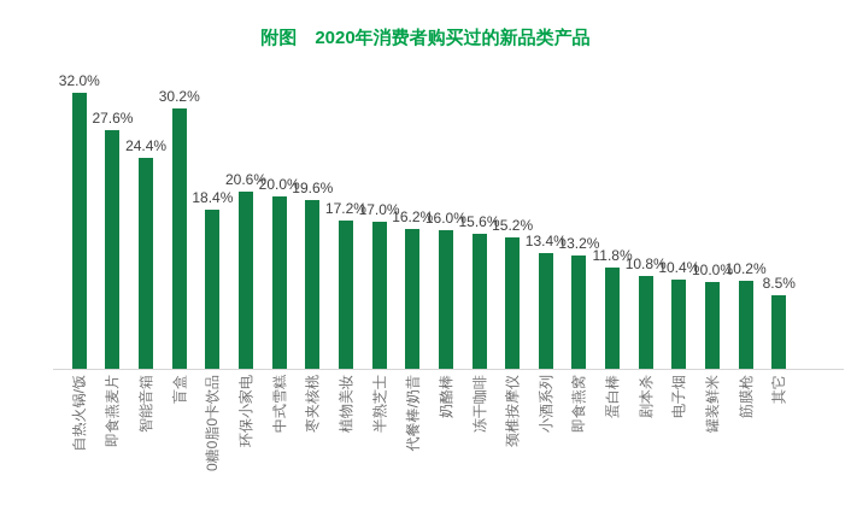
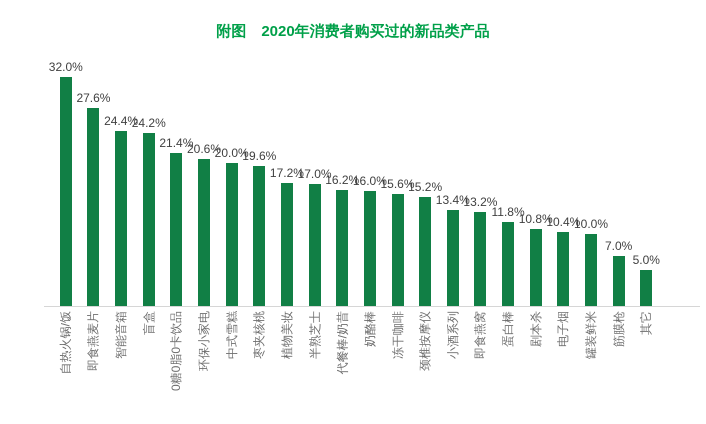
盲盒: 30.2% -> 24.2%
0糖0脂0卡饮品: 18.4% -> 21.4%
筋膜枪: 10.2% -> 7.0%
其它: 8.5% -> 5.0%
